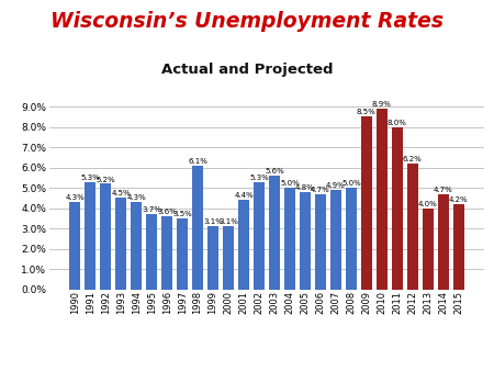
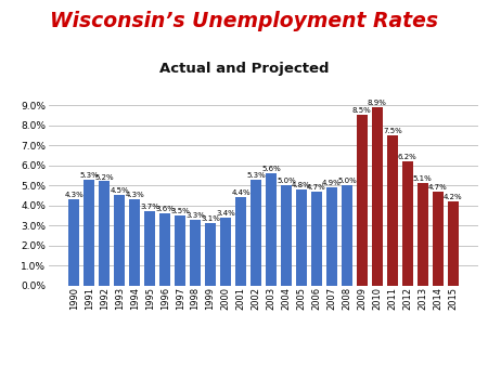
1998: 6.1% -> 3.3%
2000: 3.1% -> 3.4%
2011: 8.0% -> 7.5%
2013: 4.0% -> 5.1%
